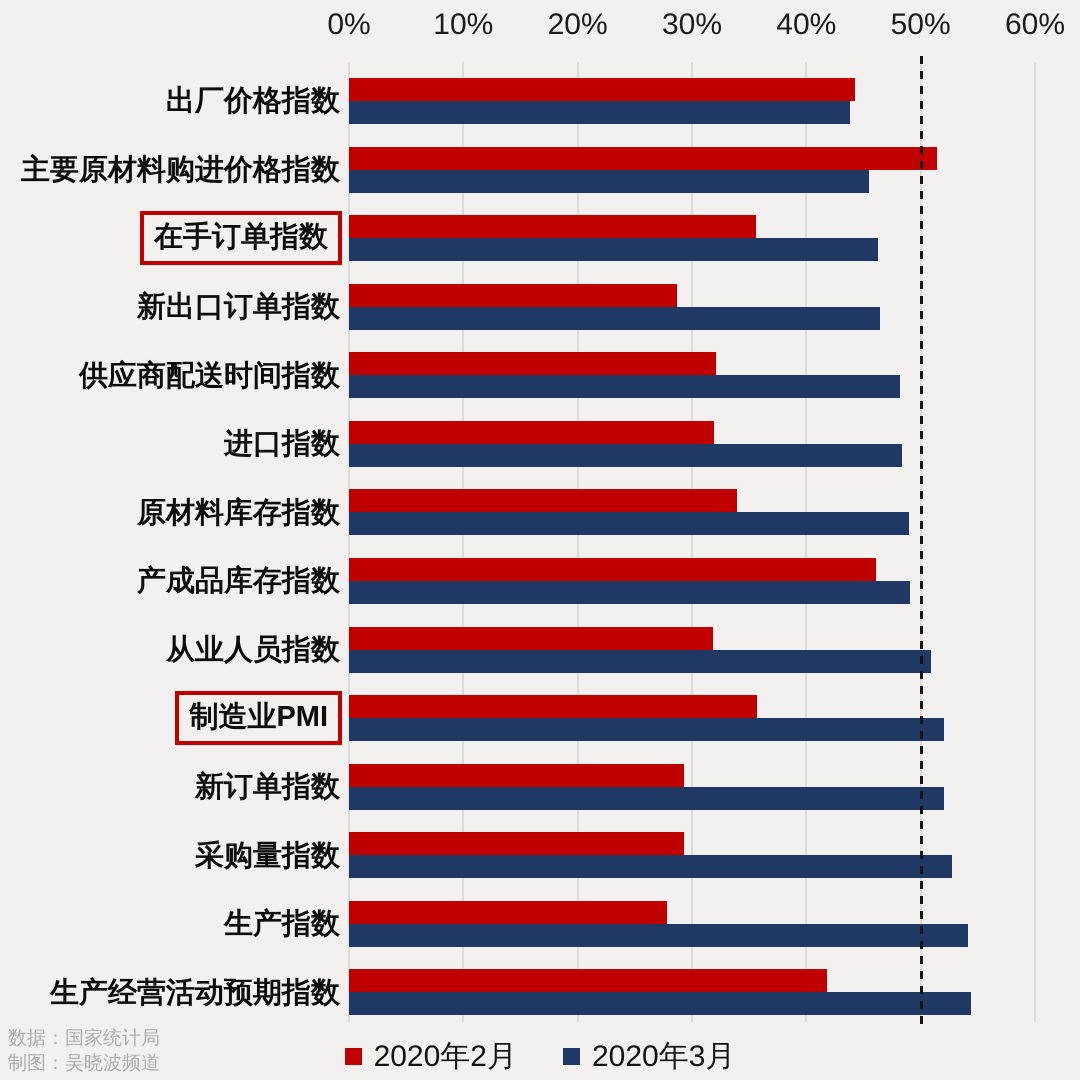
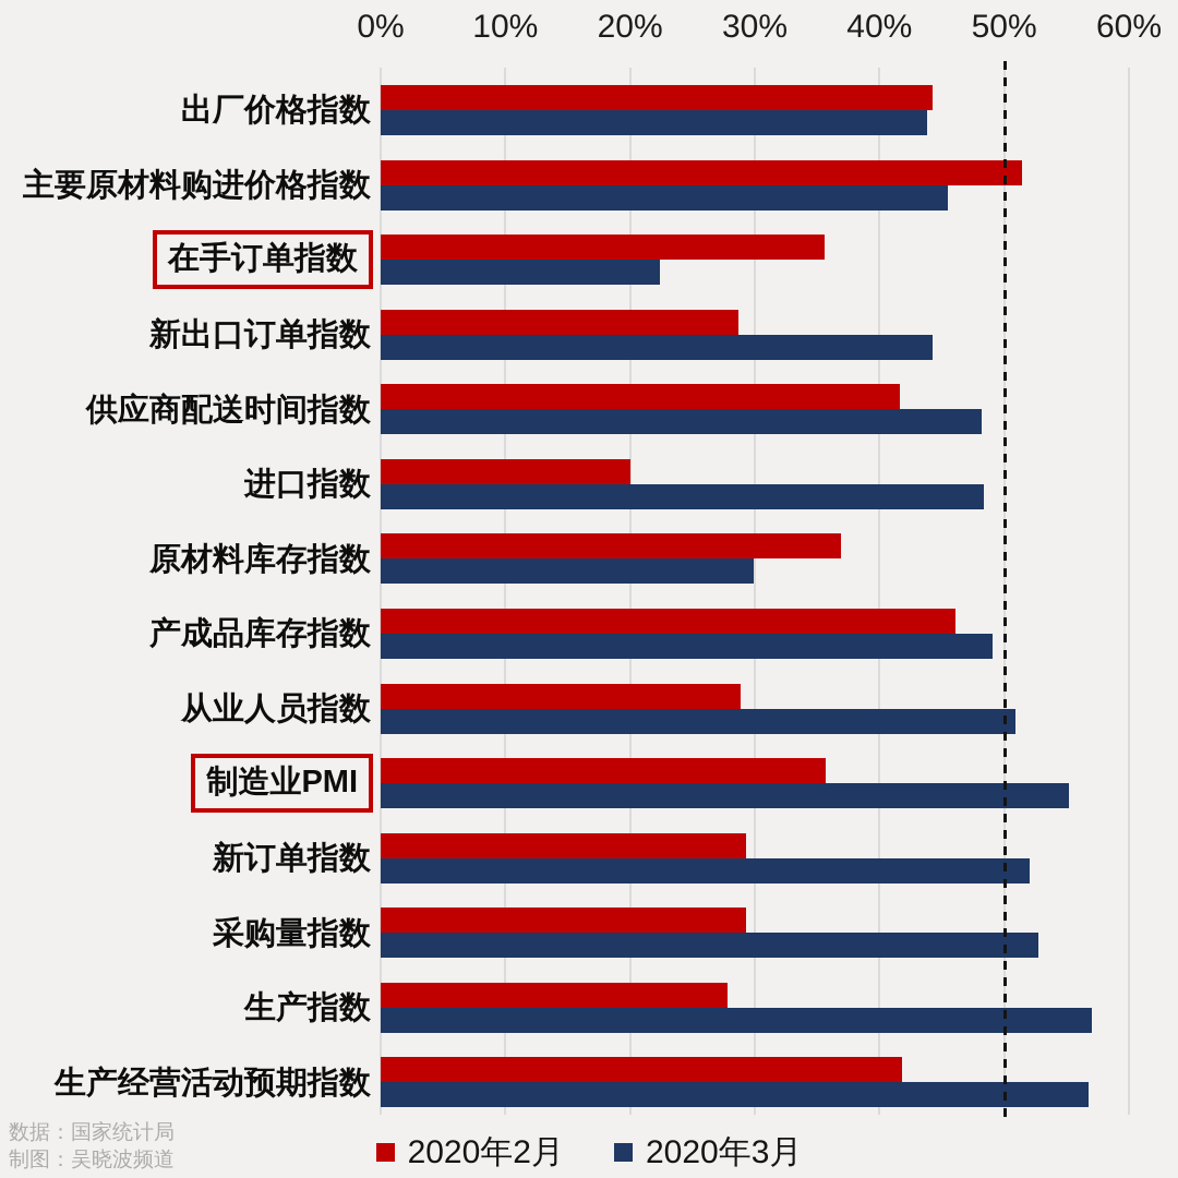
2020年3月/在手订单指数: 46.3% -> 22.4%
2020年3月/新出口订单指数: 46.4% -> 44.3%
2020年2月/供应商配送时间指数: 32.1% -> 41.6%
2020年2月/进口指数: 31.9% -> 20.0%
2020年2月/原材料库存指数: 33.9% -> 36.9%
2020年3月/原材料库存指数: 49.0% -> 29.9%
2020年2月/从业人员指数: 31.8% -> 28.9%
2020年3月/制造业PMI: 52.0% -> 55.2%
2020年3月/生产指数: 54.1% -> 57.0%
2020年3月/生产经营活动预期指数: 54.4% -> 56.8%
